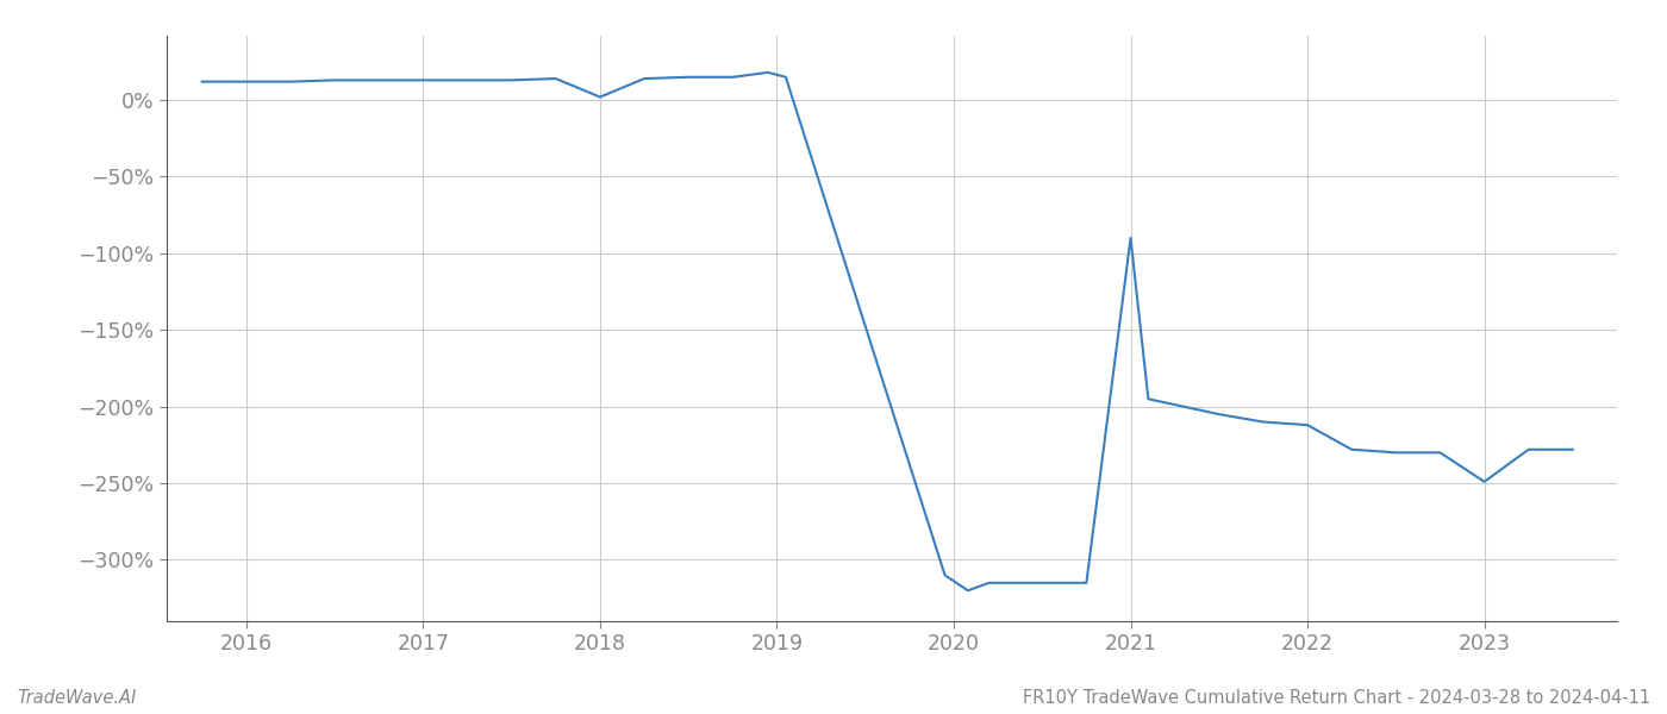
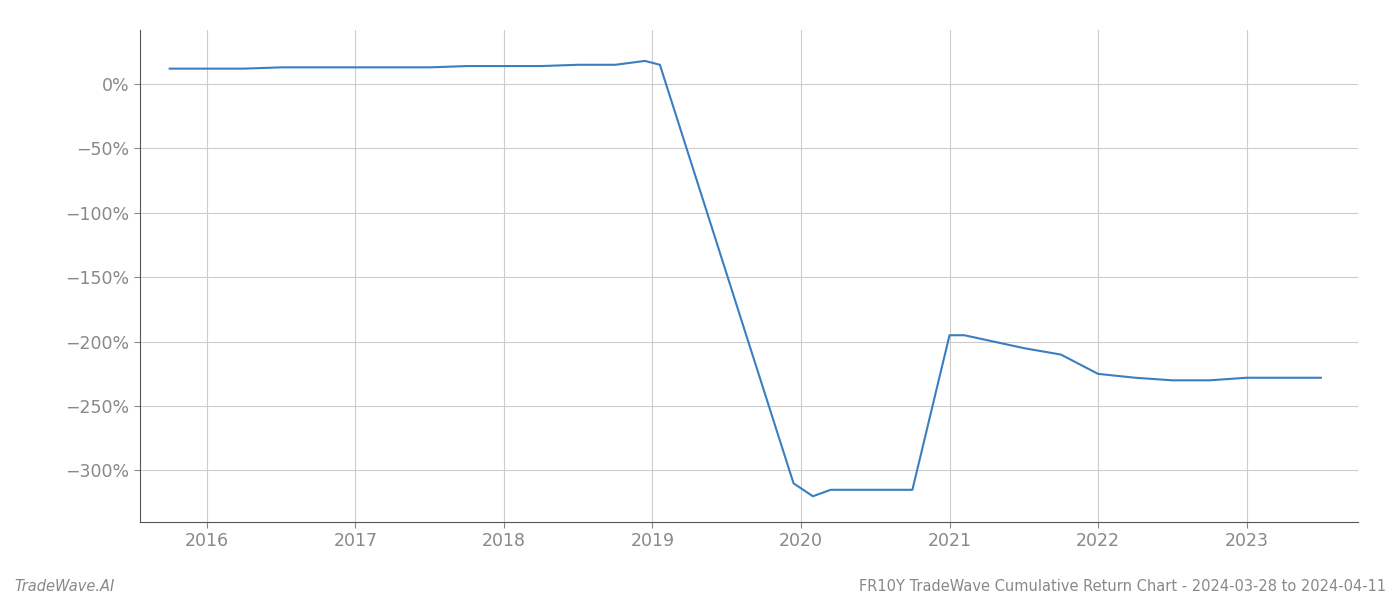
2018: 2% -> 14%
2021: -90% -> -195%
2022: -212% -> -225%
2023: -249% -> -228%
